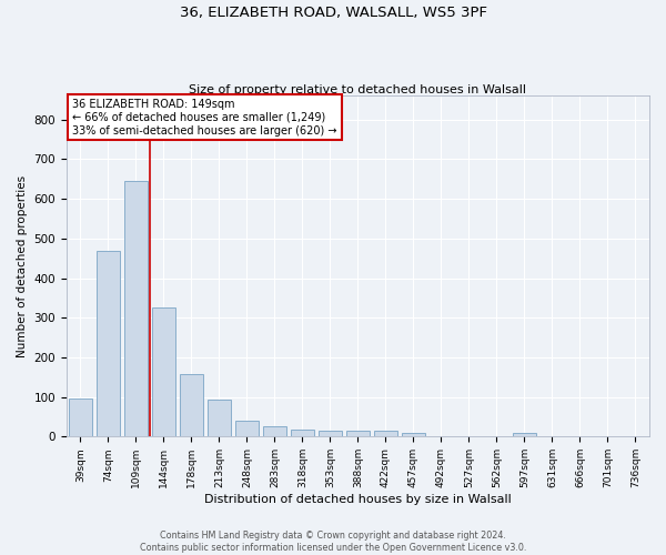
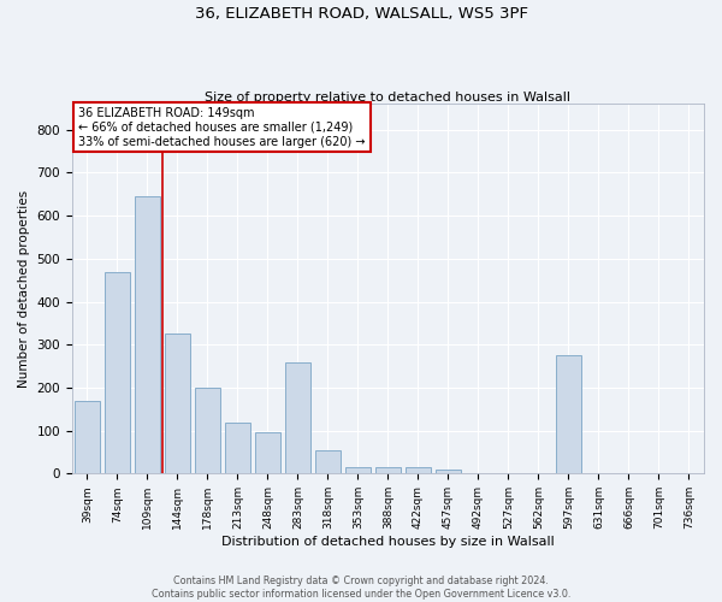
39sqm: 95 -> 170
178sqm: 158 -> 200
213sqm: 92 -> 120
248sqm: 40 -> 95
283sqm: 25 -> 260
318sqm: 17 -> 55
597sqm: 8 -> 275
